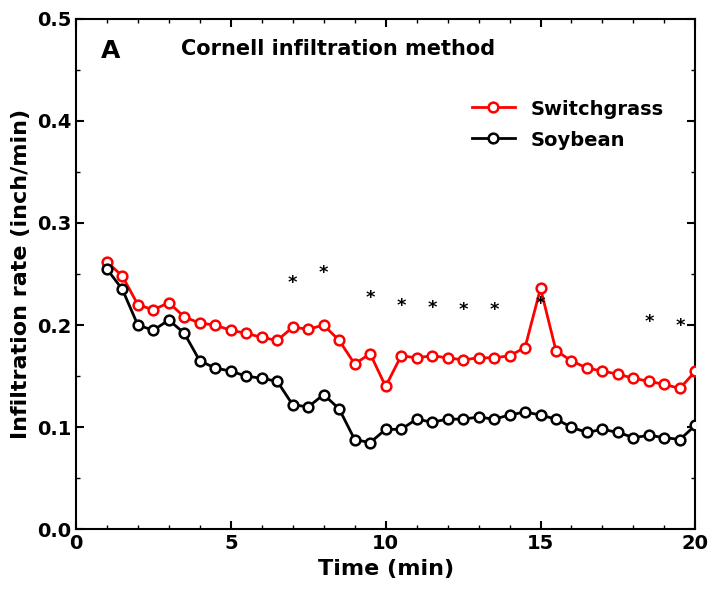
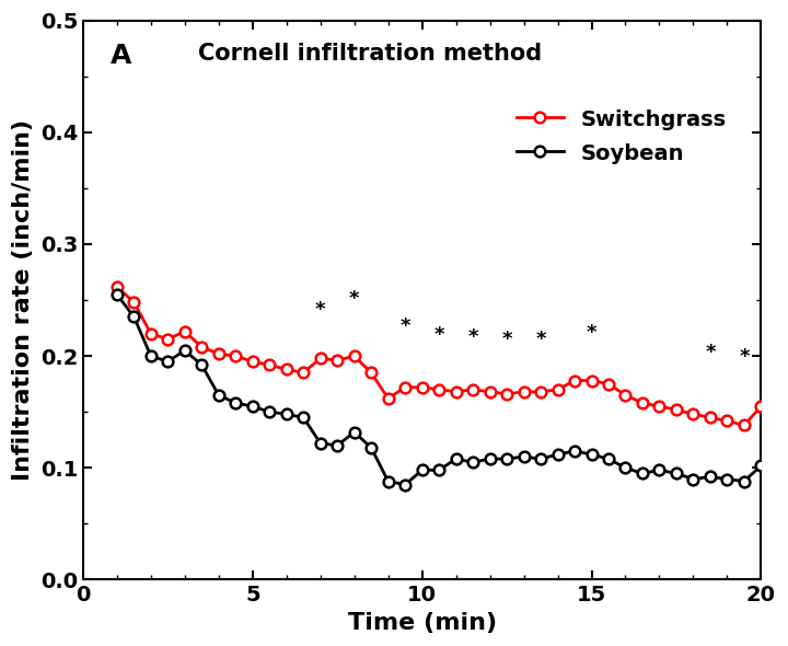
Switchgrass/10: 0.140 -> 0.172
Switchgrass/15: 0.236 -> 0.178
